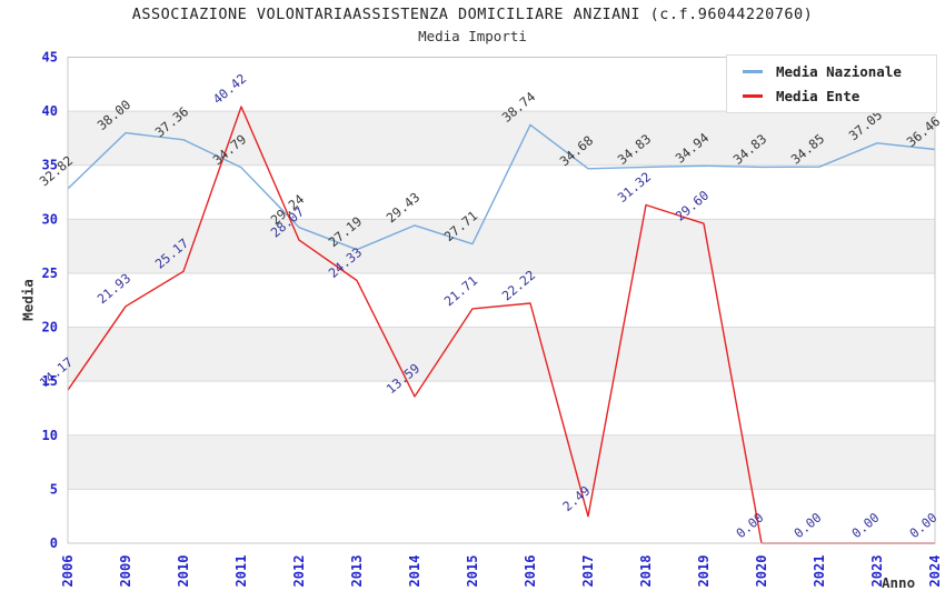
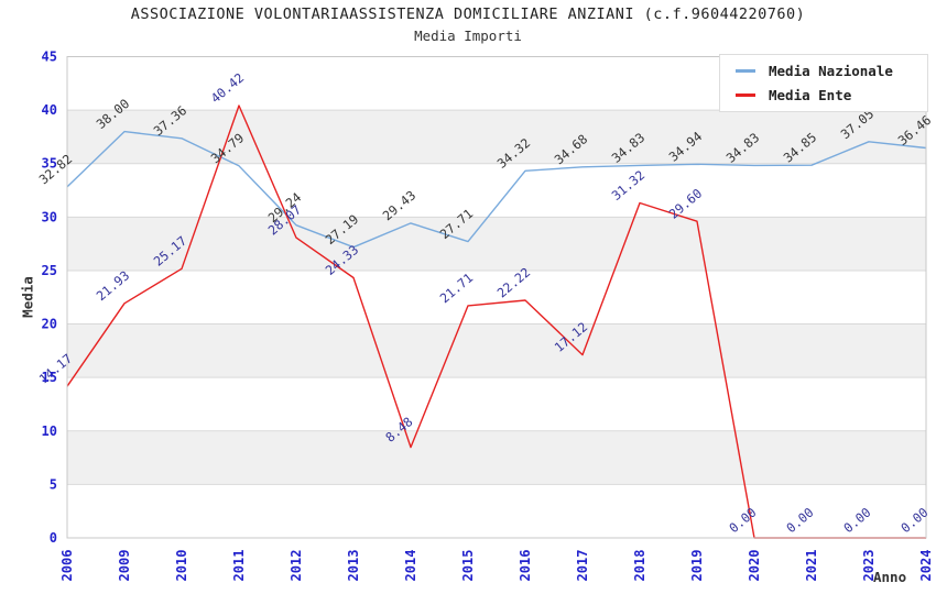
Media Ente/2014: 13.59 -> 8.48
Media Nazionale/2016: 38.74 -> 34.32
Media Ente/2017: 2.49 -> 17.12
